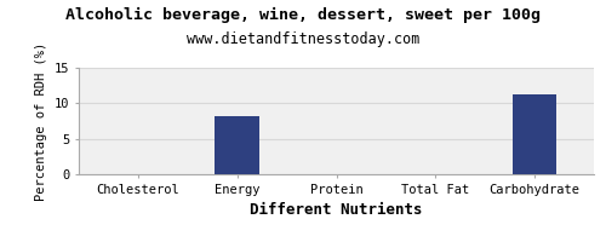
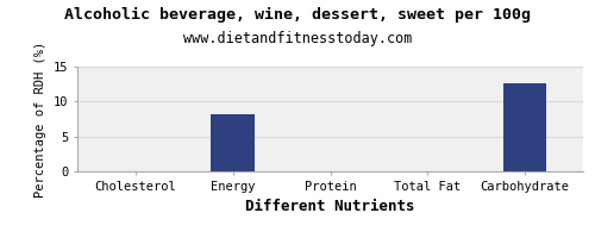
Carbohydrate: 11.3 -> 12.6
